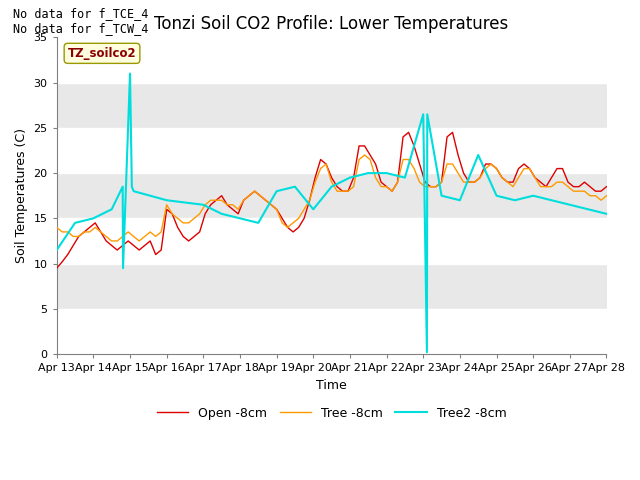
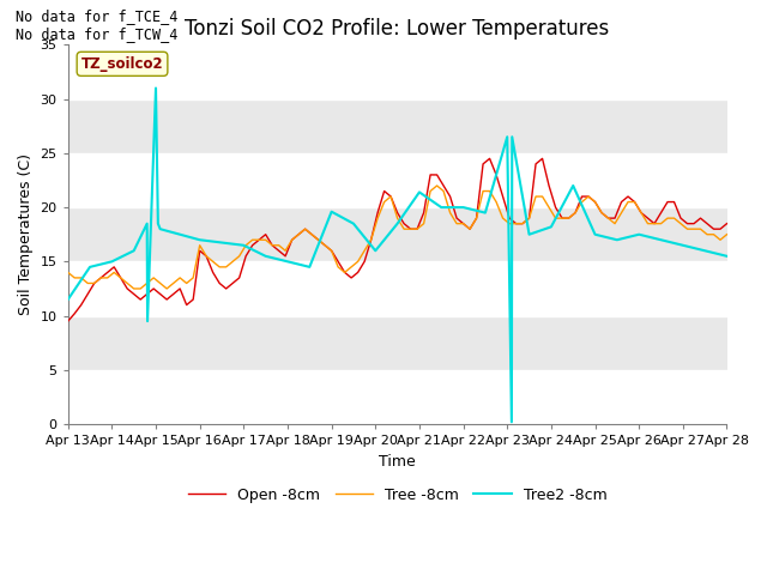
Tree2 -8cm/Apr 19: 18.0 -> 19.6
Tree2 -8cm/Apr 21: 19.5 -> 21.4
Tree2 -8cm/Apr 24: 17.0 -> 18.2
